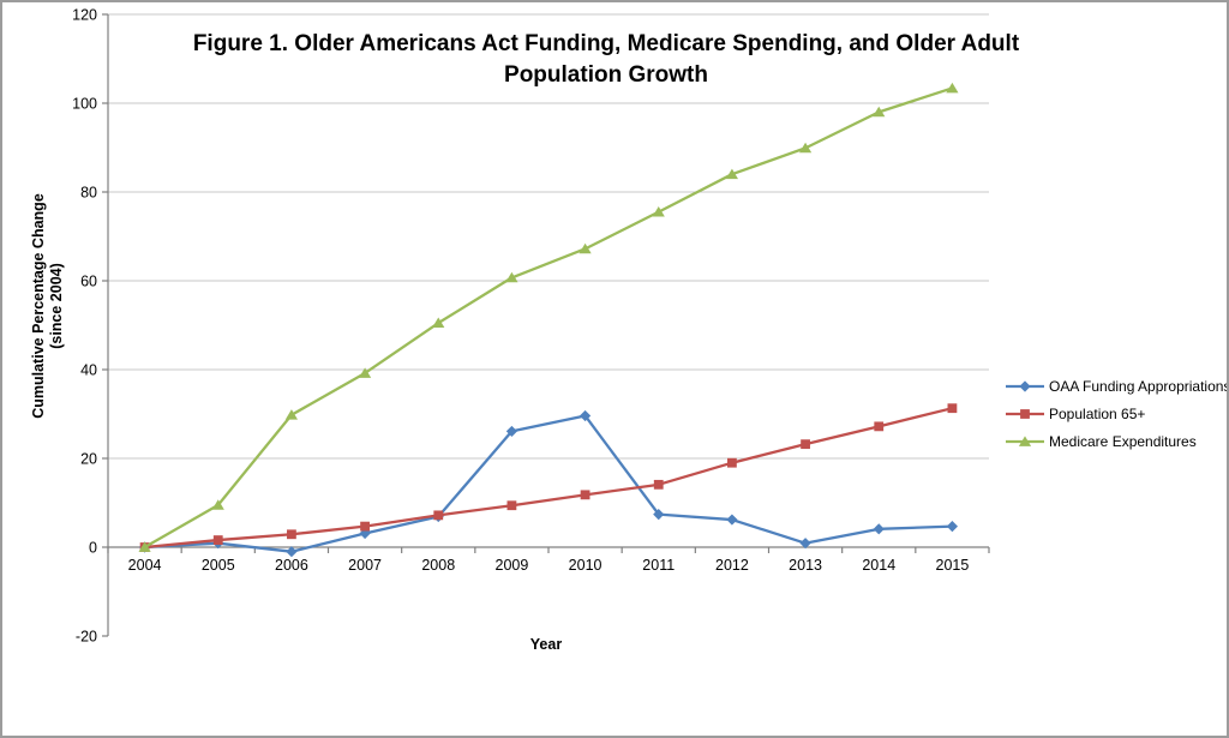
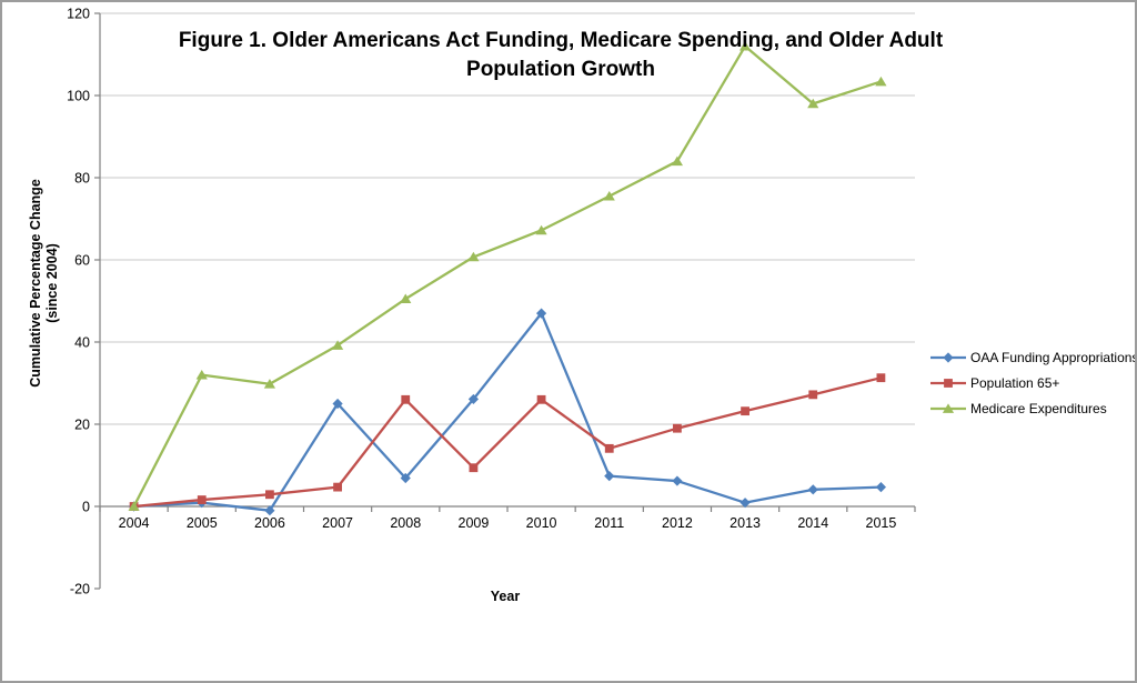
Medicare Expenditures/2005: 10 -> 32
OAA Funding Appropriations/2007: 3 -> 25
Population 65+/2008: 7 -> 26
OAA Funding Appropriations/2010: 30 -> 47
Population 65+/2010: 12 -> 26
Medicare Expenditures/2013: 90 -> 112
